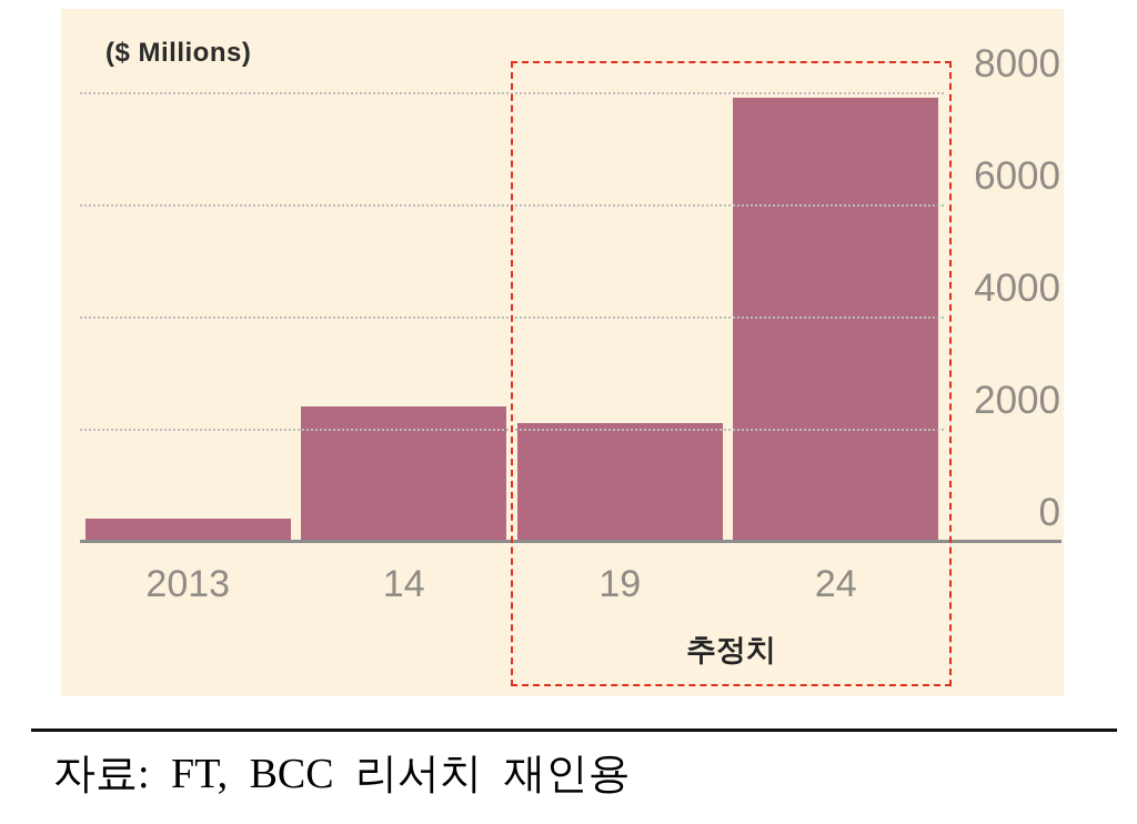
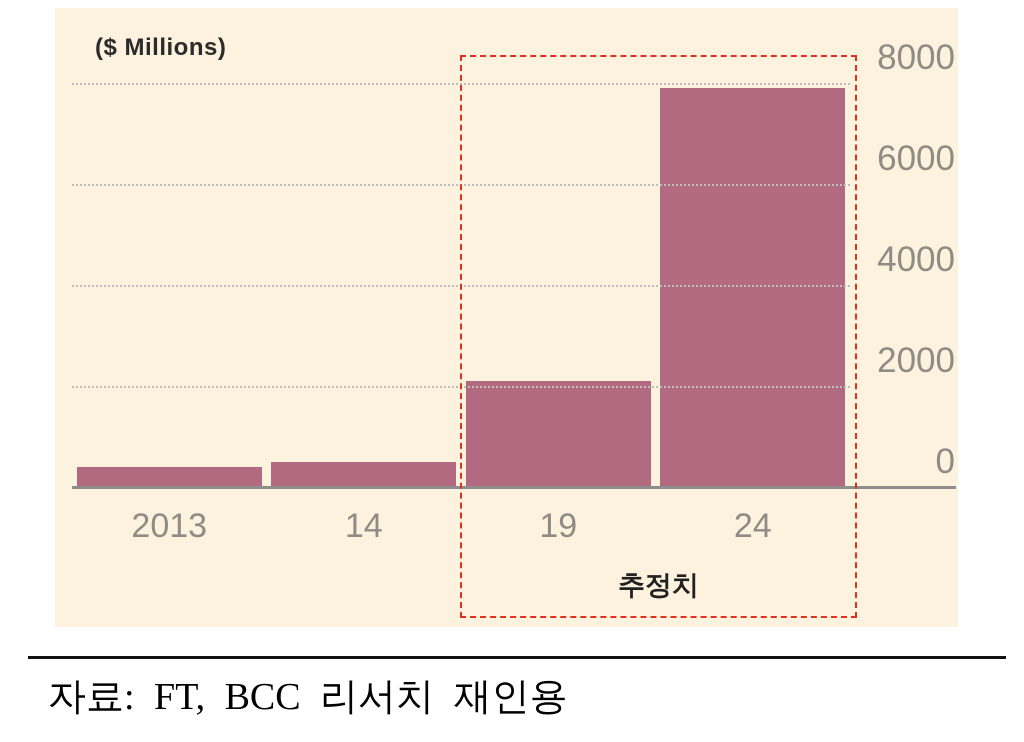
14: 2400 -> 500
